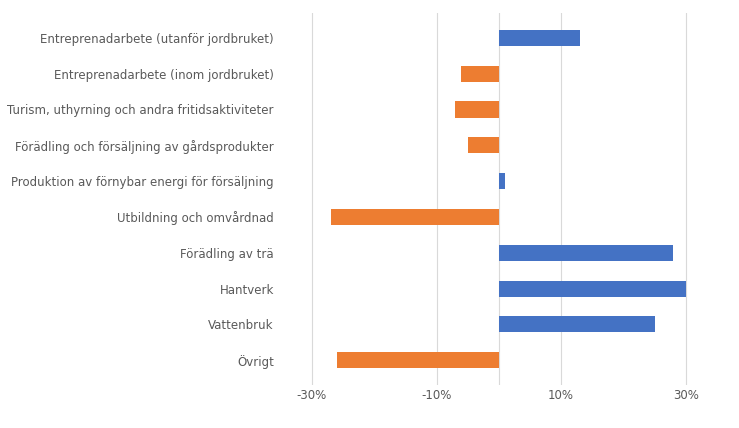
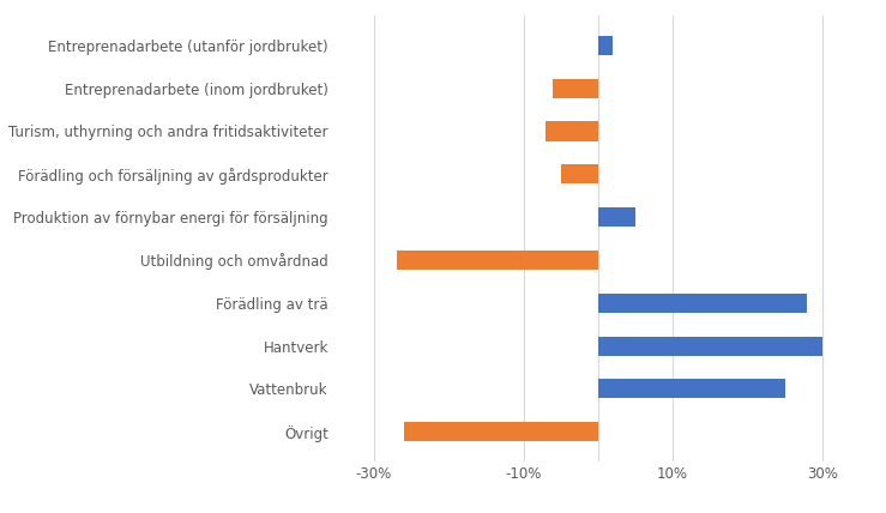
Entreprenadarbete (utanför jordbruket): 13% -> 2%
Produktion av förnybar energi för försäljning: 1% -> 5%
